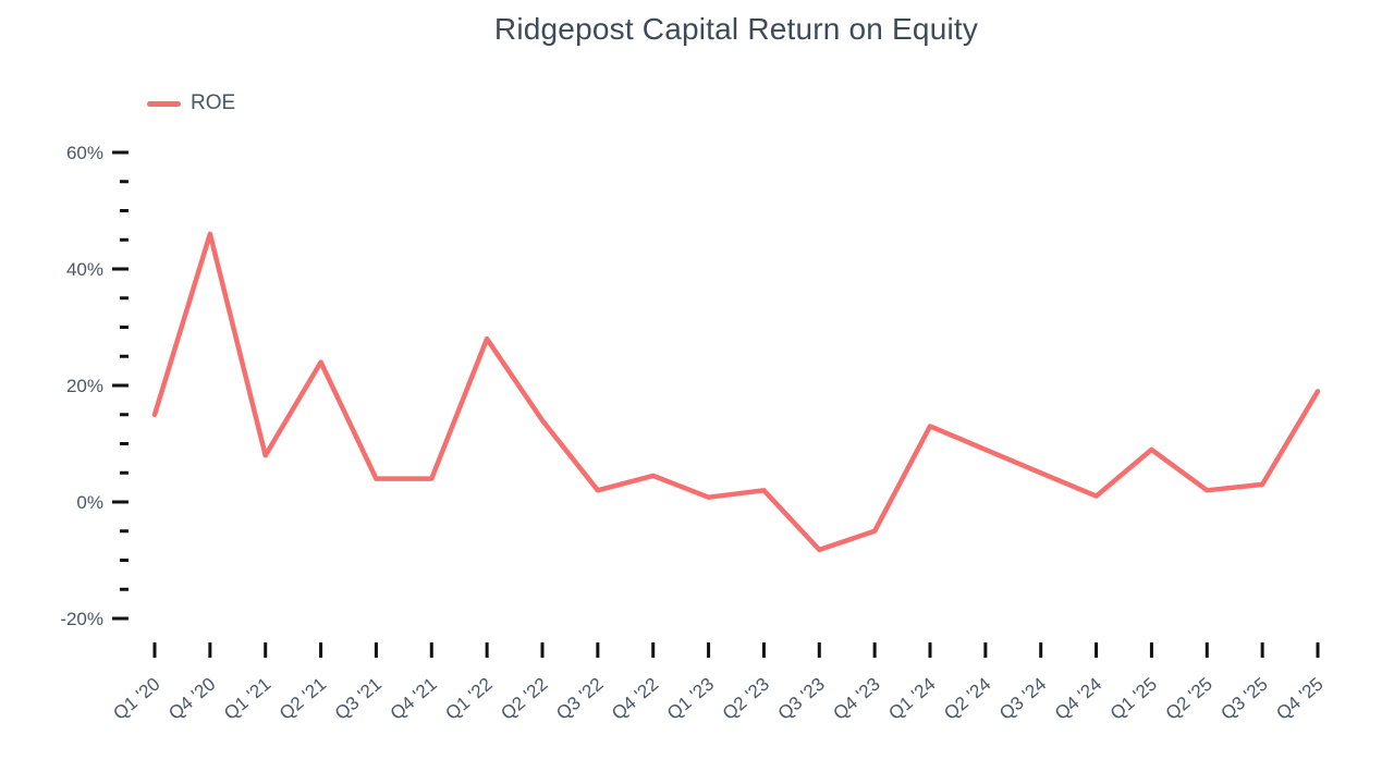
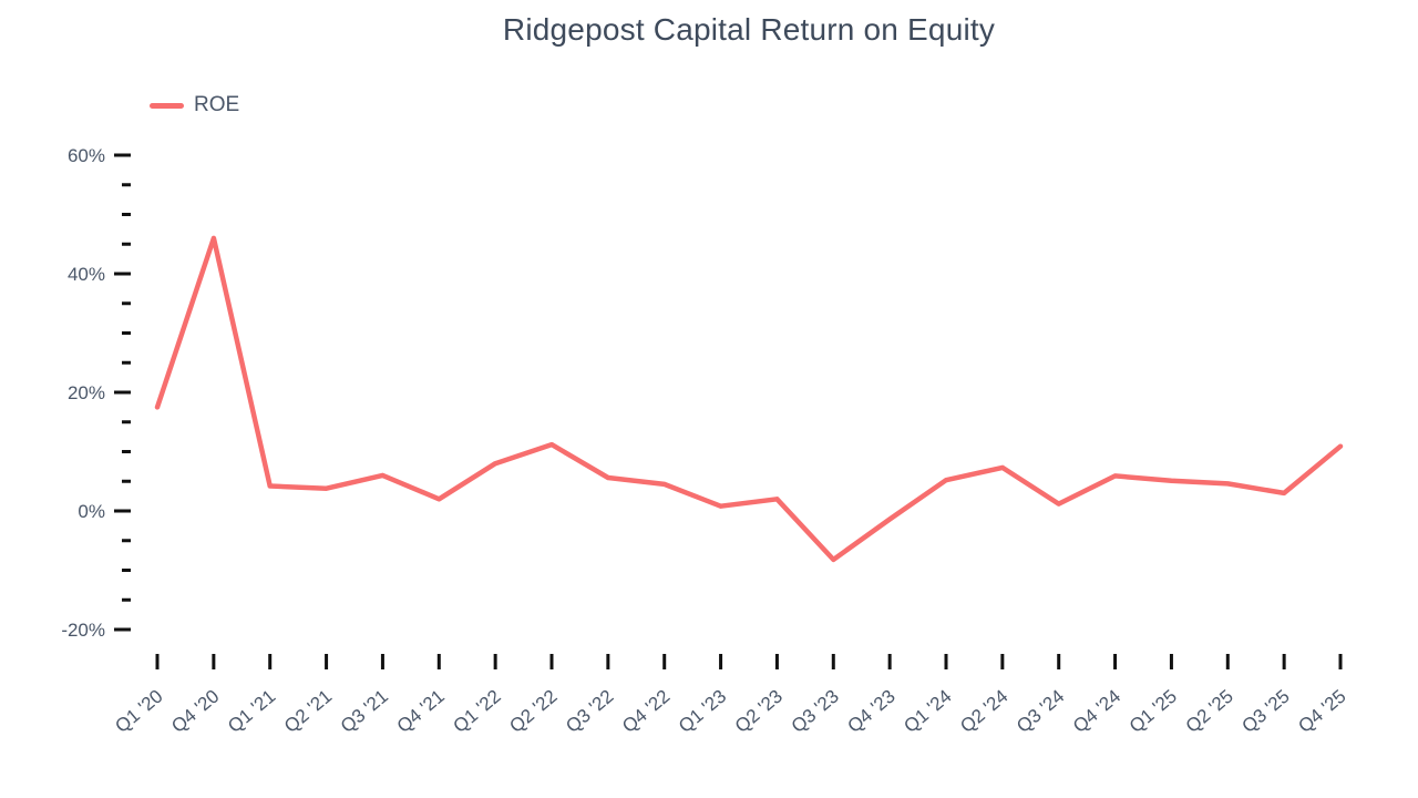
Q1 '20: 15% -> 18%
Q1 '21: 8% -> 4%
Q2 '21: 24% -> 4%
Q3 '21: 4% -> 6%
Q4 '21: 4% -> 2%
Q1 '22: 28% -> 8%
Q2 '22: 14% -> 11%
Q3 '22: 2% -> 6%
Q4 '23: -5% -> -1%
Q1 '24: 13% -> 5%
Q2 '24: 9% -> 7%
Q3 '24: 5% -> 1%
Q4 '24: 1% -> 6%
Q1 '25: 9% -> 5%
Q2 '25: 2% -> 5%
Q4 '25: 19% -> 11%
